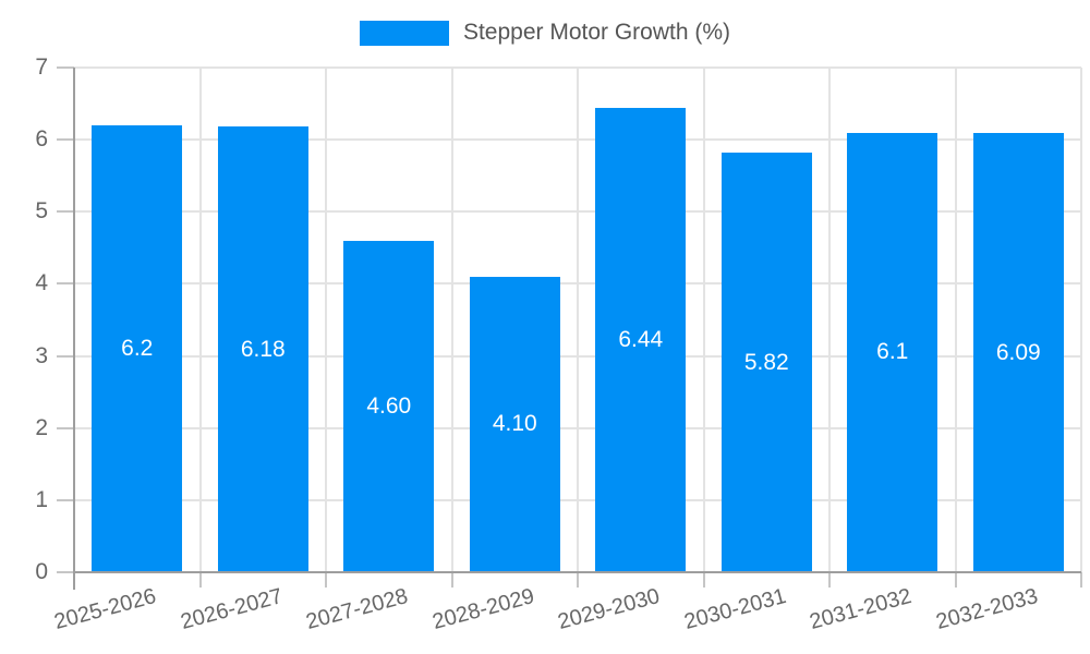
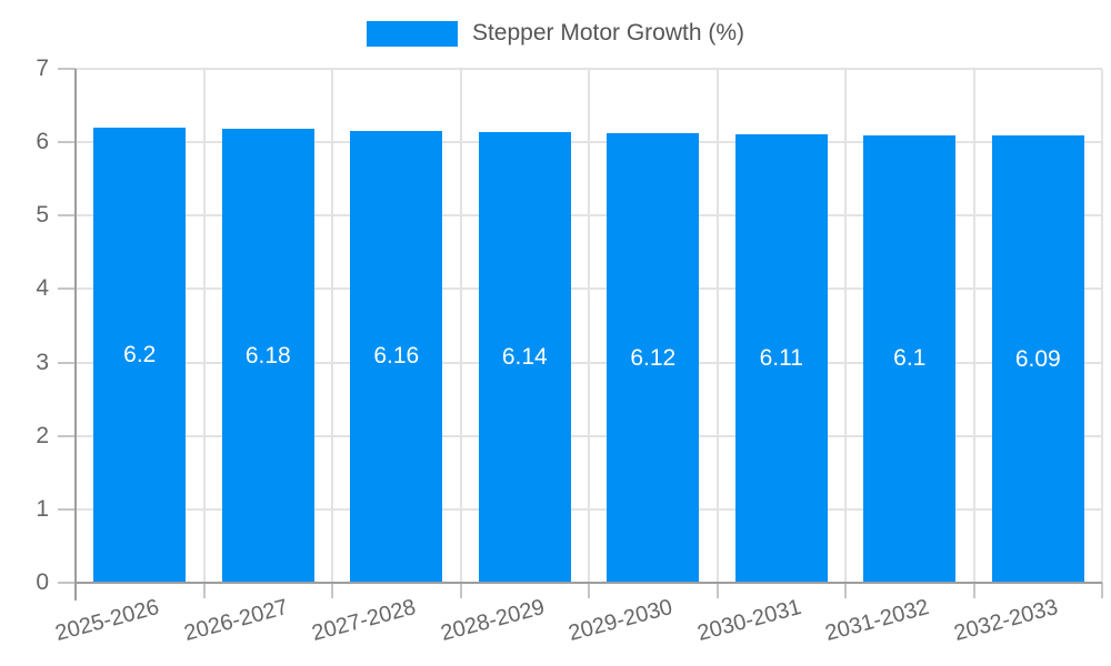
2027-2028: 4.60 -> 6.16
2028-2029: 4.10 -> 6.14
2029-2030: 6.44 -> 6.12
2030-2031: 5.82 -> 6.11
